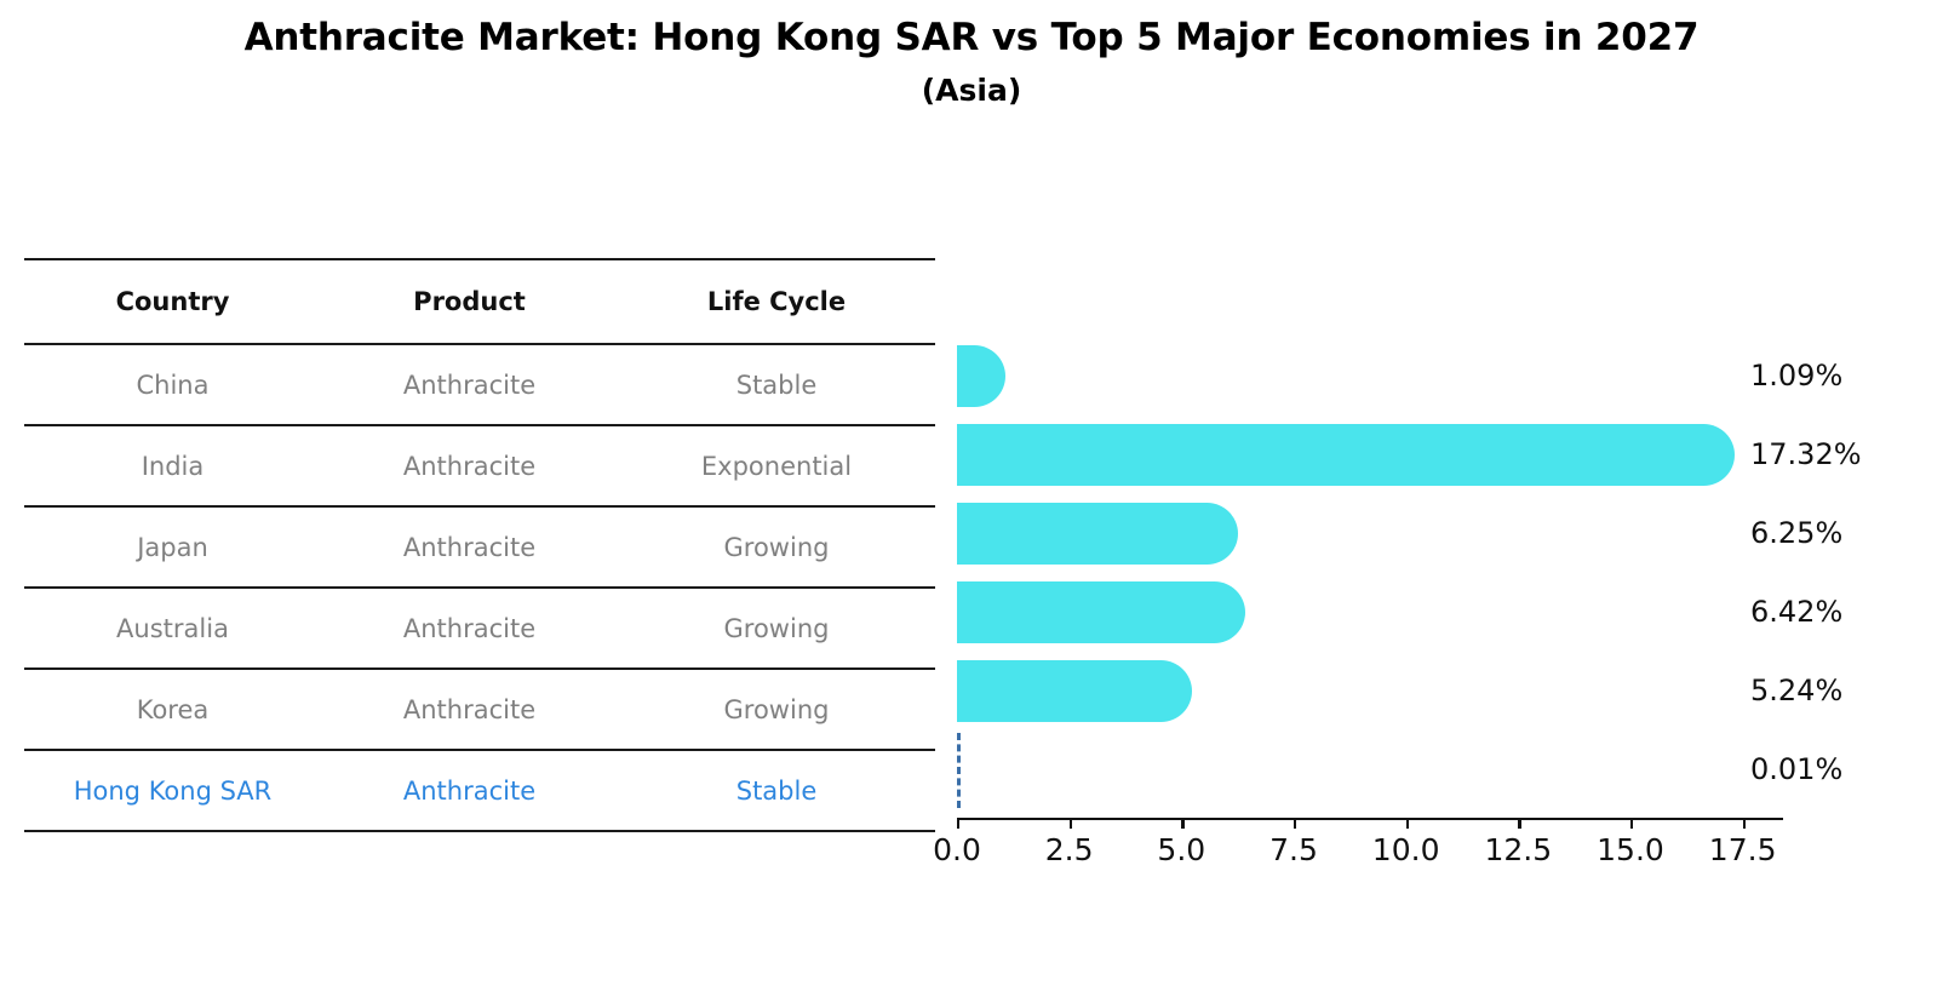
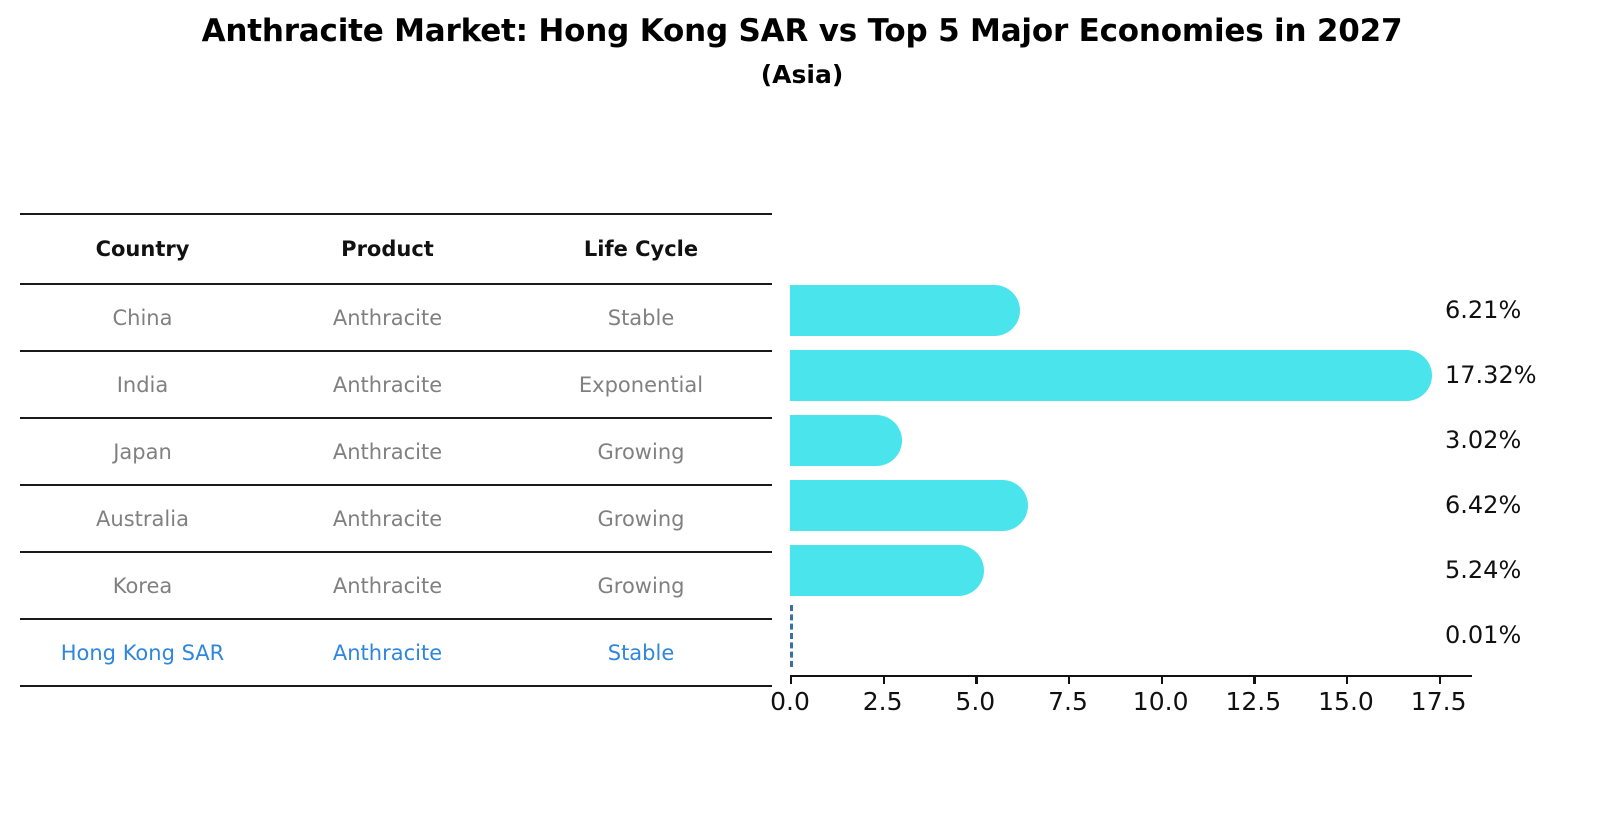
China: 1.09% -> 6.21%
Japan: 6.25% -> 3.02%
